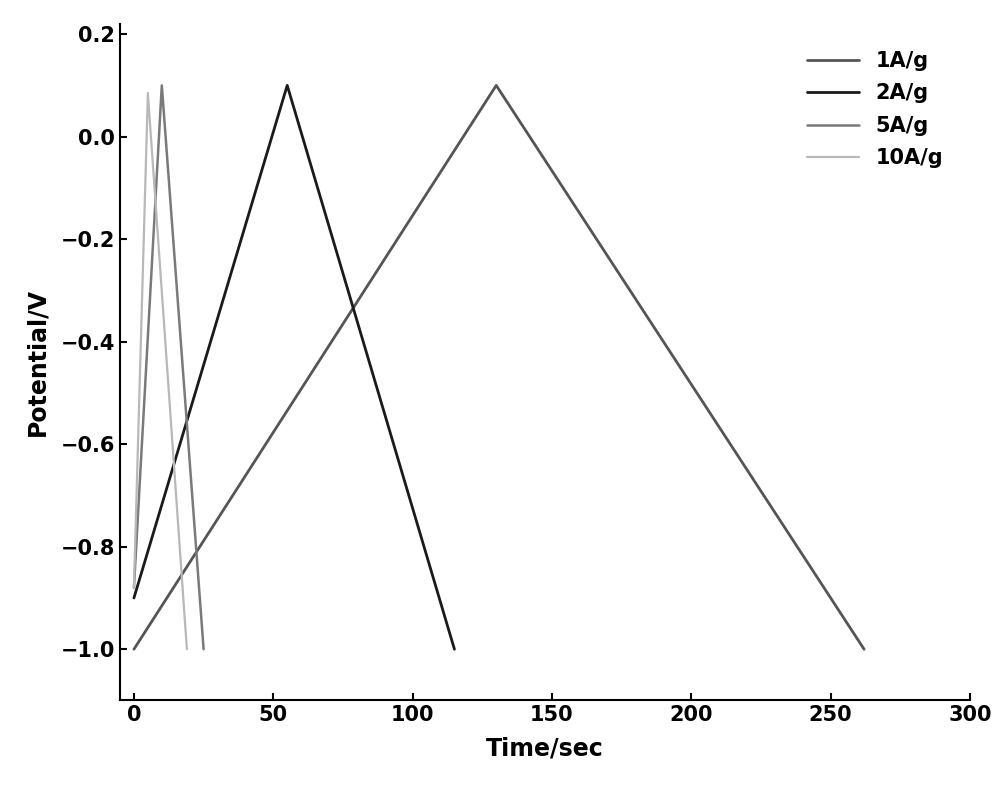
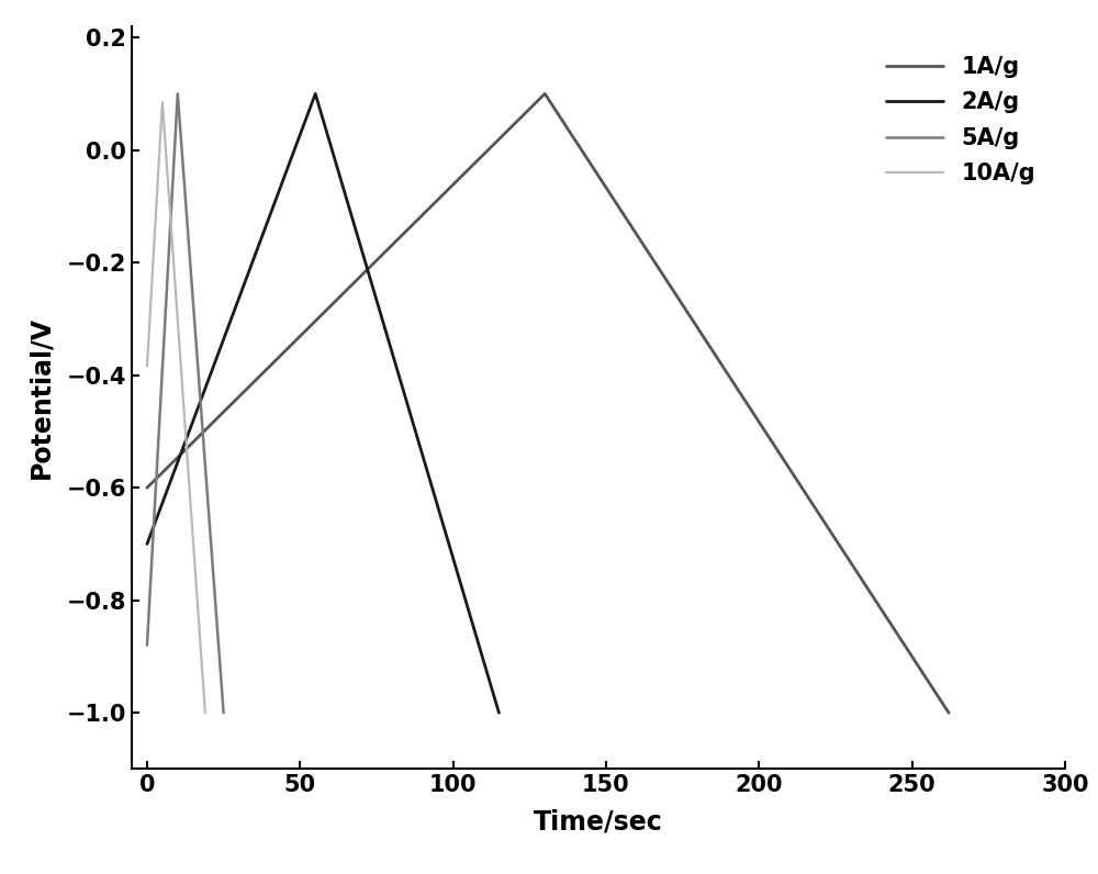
1A/g/0: -1.0 -> -0.6
2A/g/0: -0.9 -> -0.7
10A/g/0: -0.880 -> -0.384
